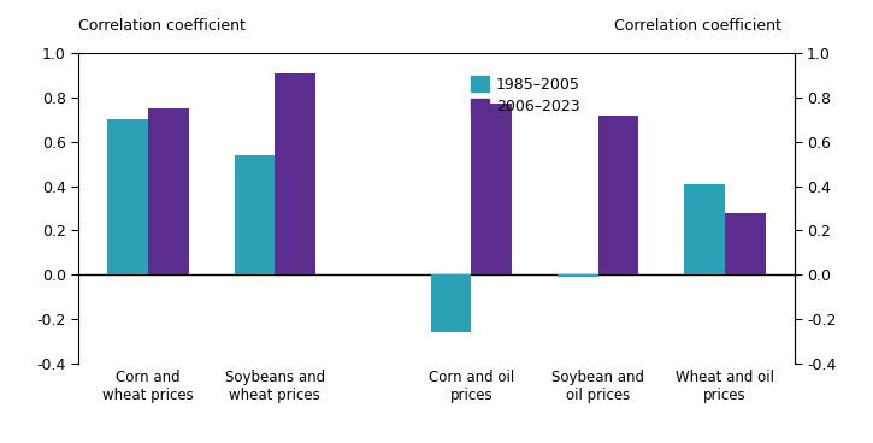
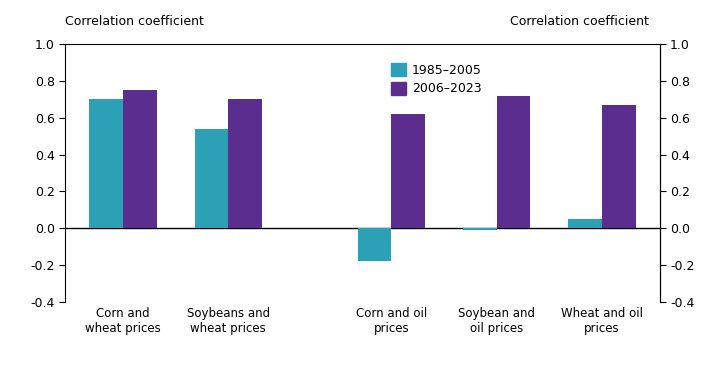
2006–2023/Soybeans and wheat prices: 0.91 -> 0.70
1985–2005/Corn and oil prices: -0.26 -> -0.18
2006–2023/Corn and oil prices: 0.77 -> 0.62
1985–2005/Wheat and oil prices: 0.41 -> 0.05
2006–2023/Wheat and oil prices: 0.28 -> 0.67
